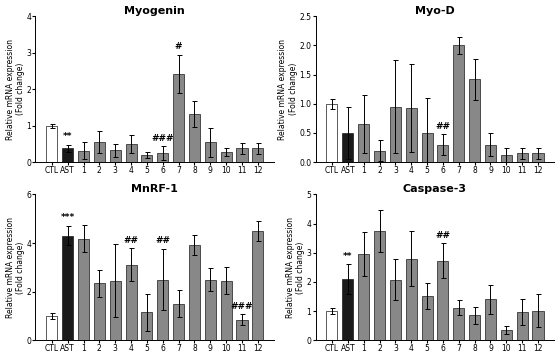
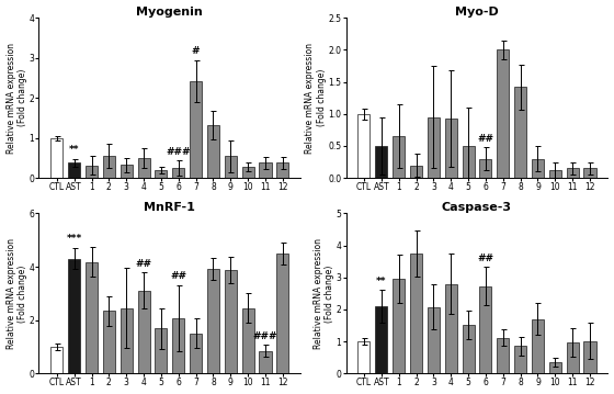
MnRF-1/5: 1.15 -> 1.68
MnRF-1/6: 2.50 -> 2.07
MnRF-1/9: 2.50 -> 3.88
Caspase-3/9: 1.40 -> 1.70
